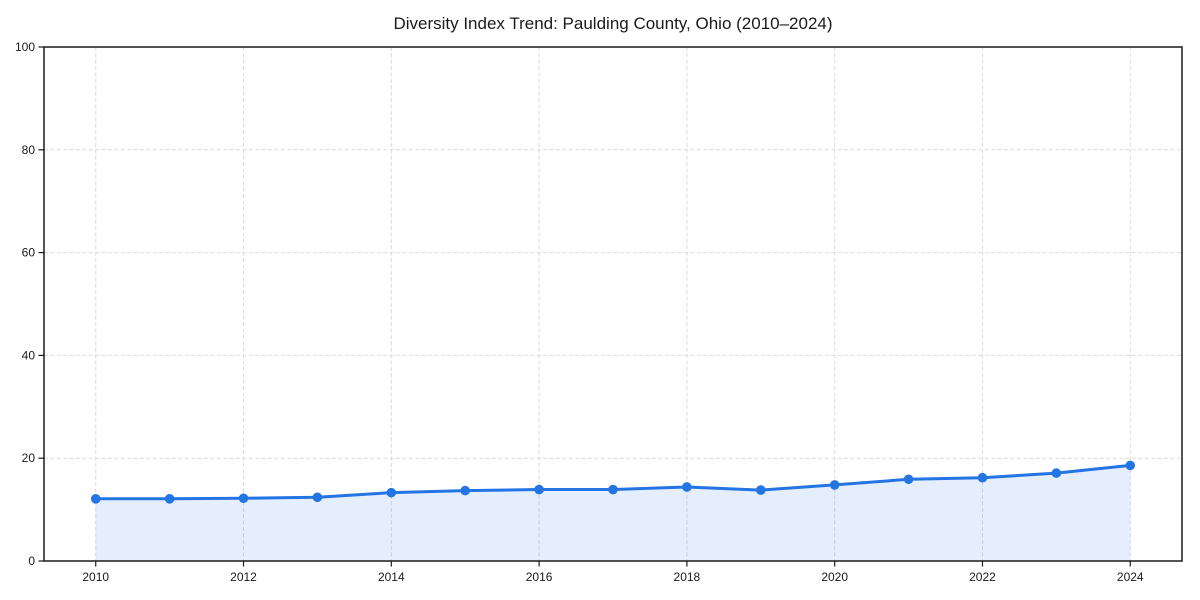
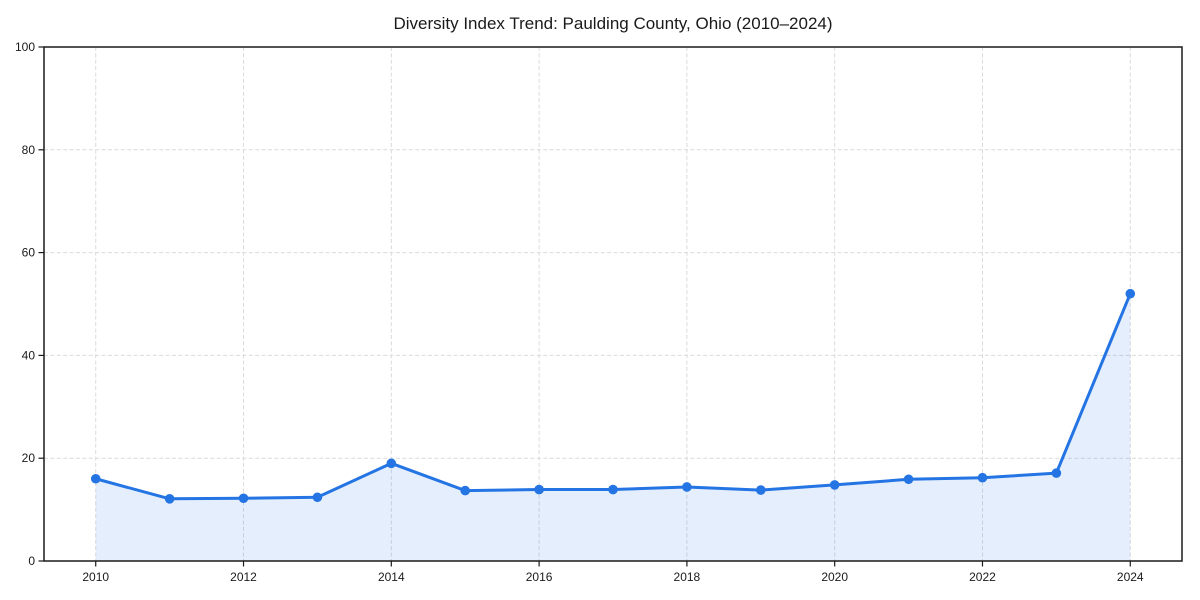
2010: 12 -> 16
2014: 13 -> 19
2024: 19 -> 52
